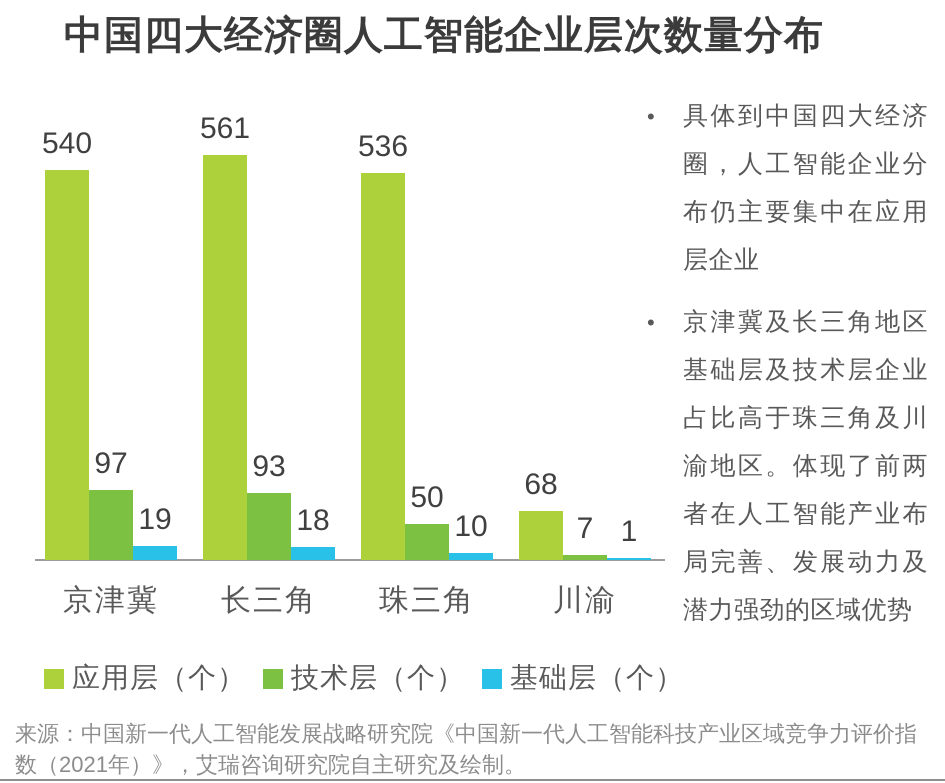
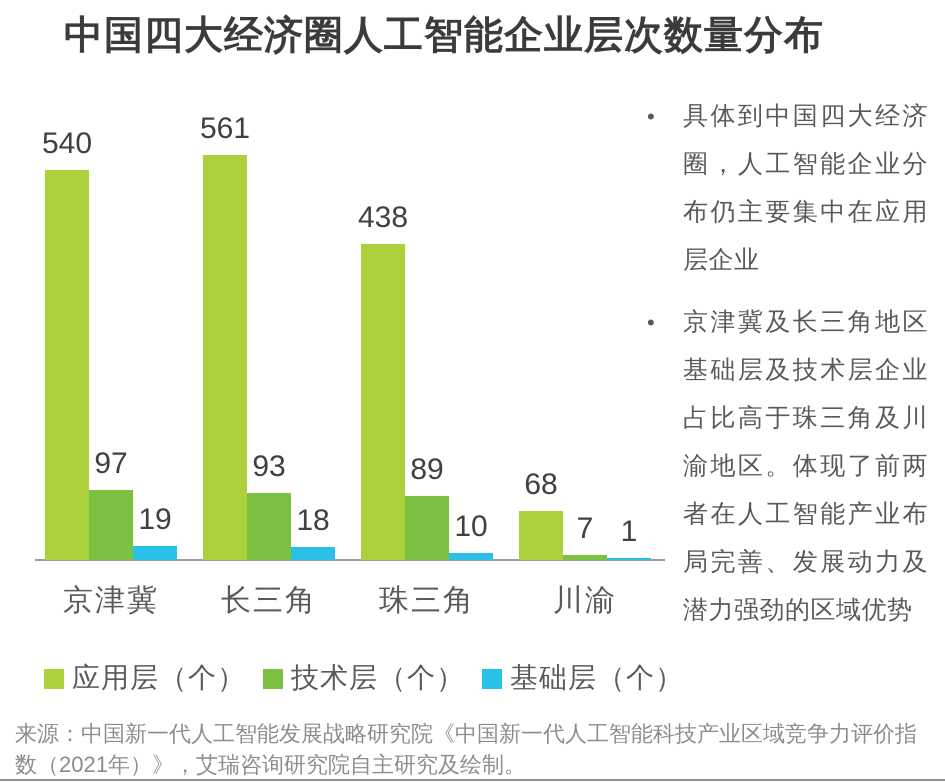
应用层（个）/珠三角: 536 -> 438
技术层（个）/珠三角: 50 -> 89
